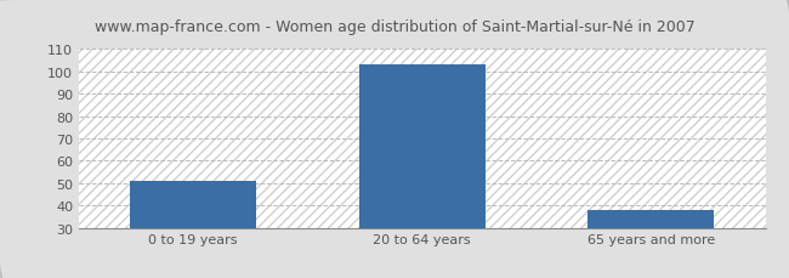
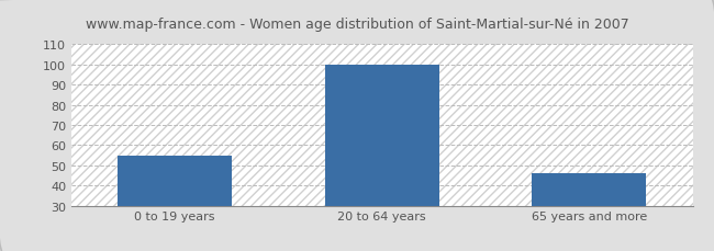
0 to 19 years: 51 -> 55
20 to 64 years: 103 -> 100
65 years and more: 38 -> 46
